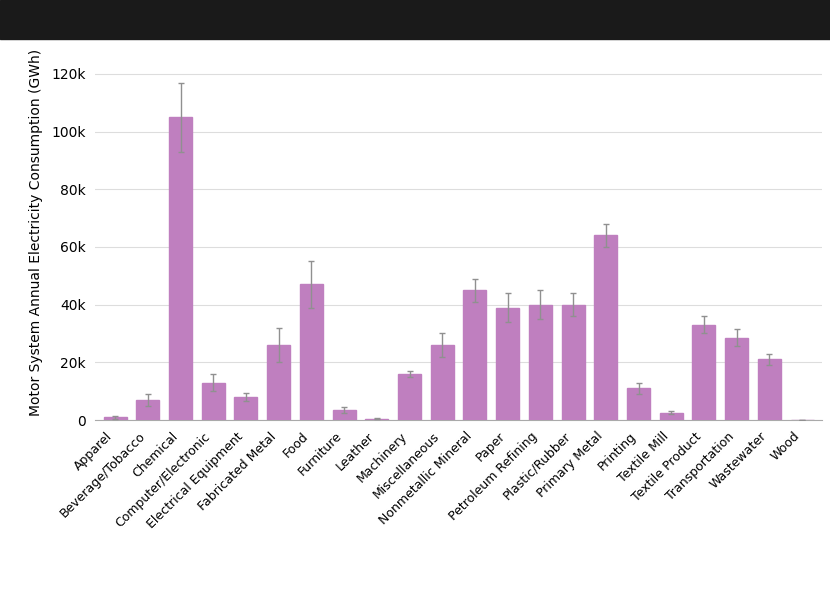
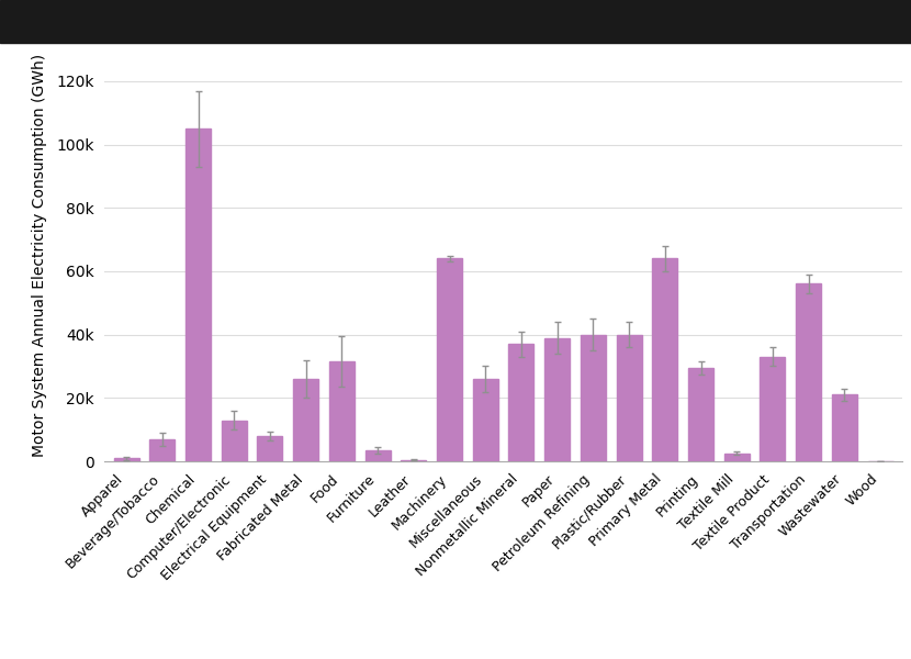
Food: 47.0k -> 31.5k
Machinery: 16.0k -> 64.0k
Nonmetallic Mineral: 45.0k -> 37.0k
Printing: 11.0k -> 29.5k
Transportation: 28.5k -> 56.0k
